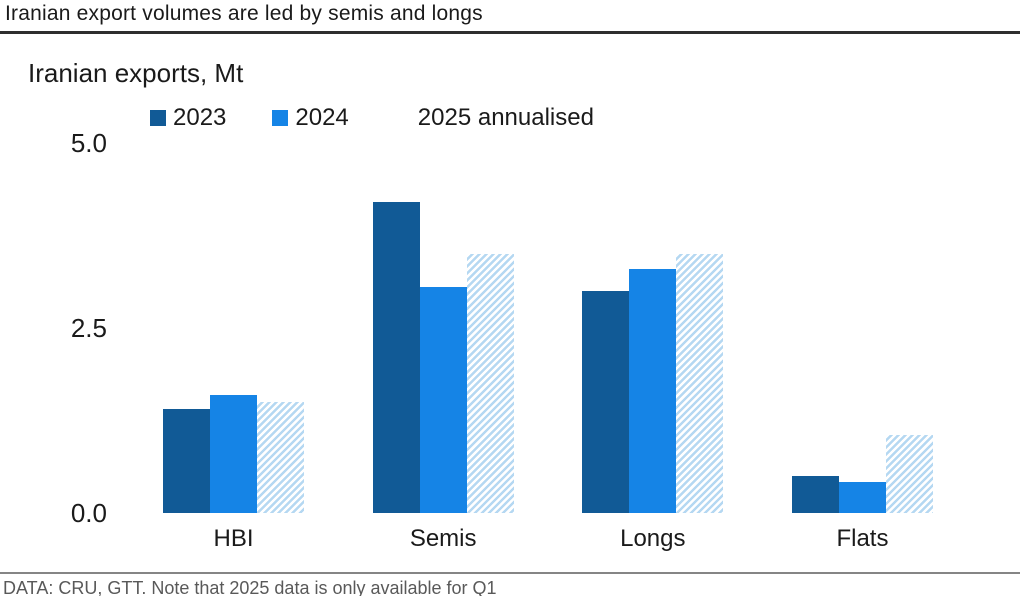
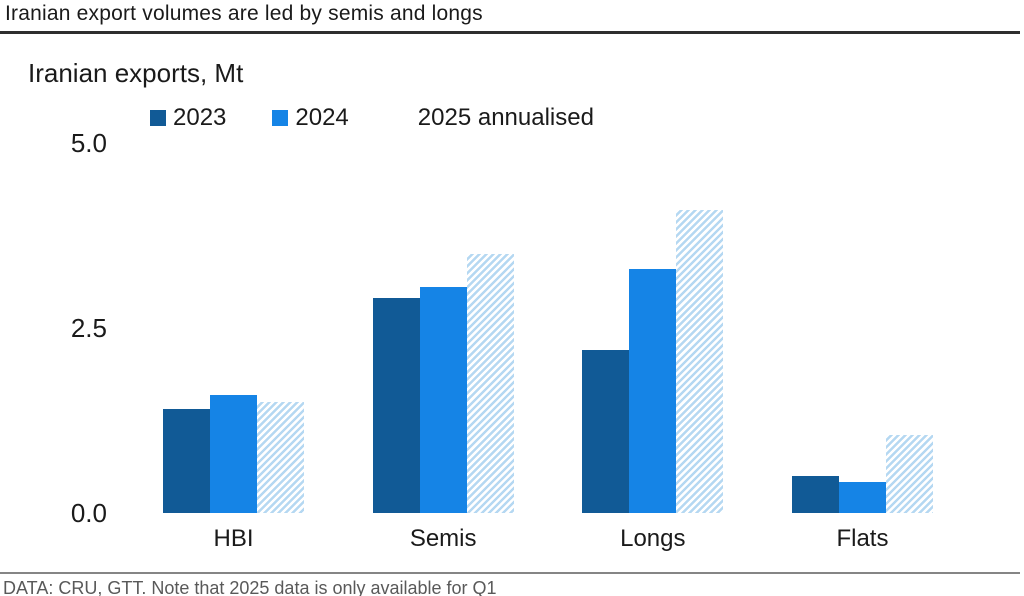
2023/Semis: 4.2 -> 2.9
2023/Longs: 3.0 -> 2.2
2025 annualised/Longs: 3.5 -> 4.1
